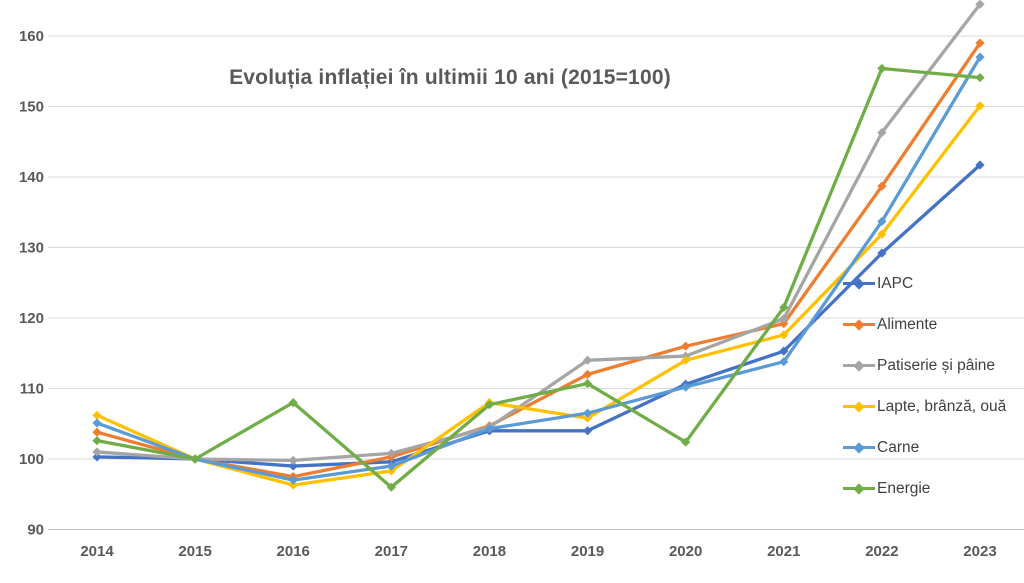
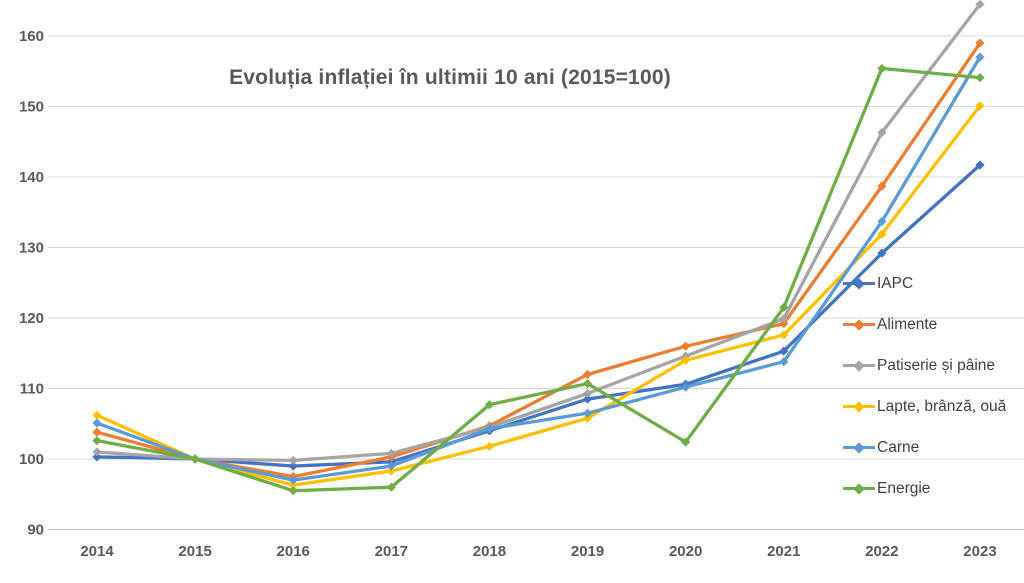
Energie/2016: 108 -> 96
Lapte, brânză, ouă/2018: 108 -> 102
IAPC/2019: 104 -> 108
Patiserie și pâine/2019: 114 -> 109
